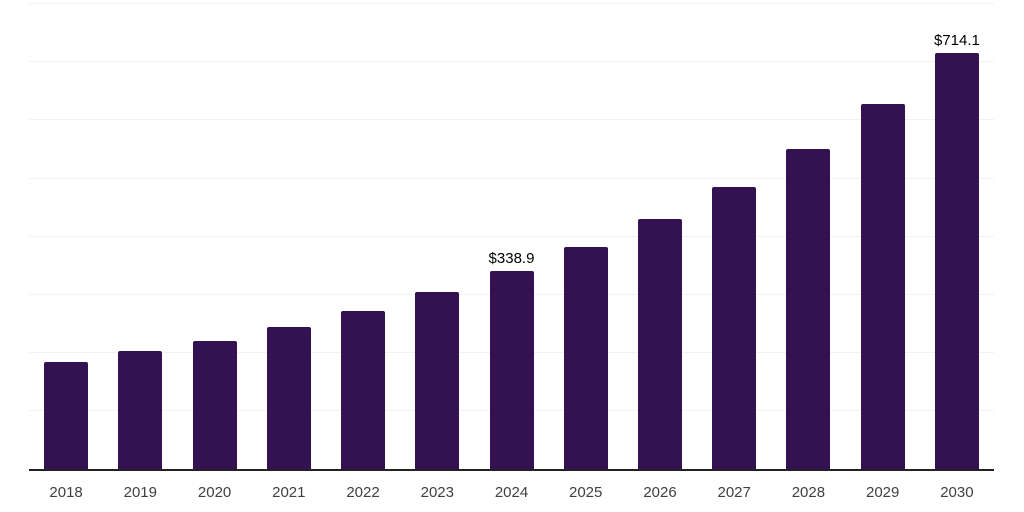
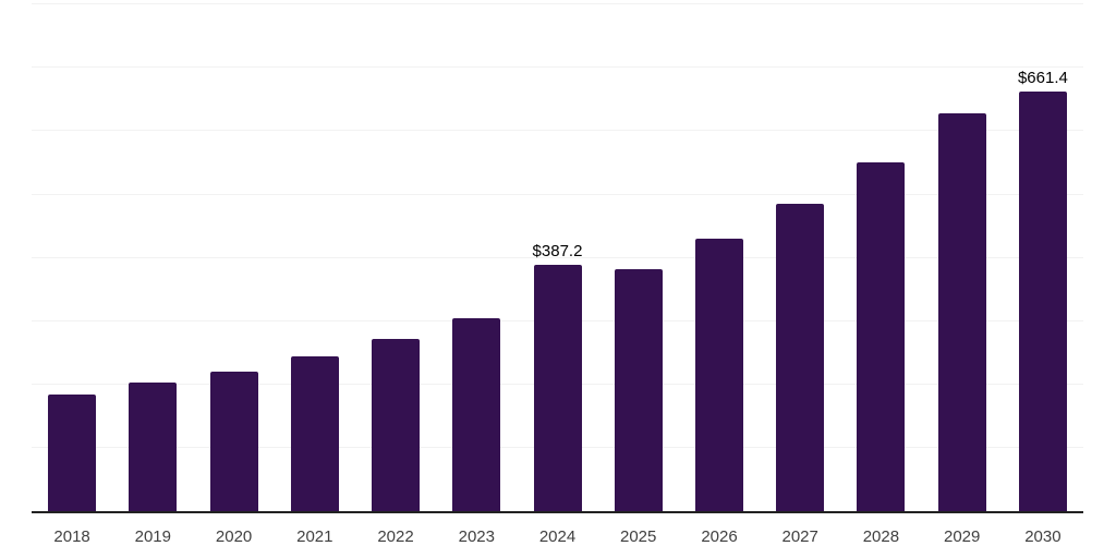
2024: $338.9 -> $387.2
2030: $714.1 -> $661.4
